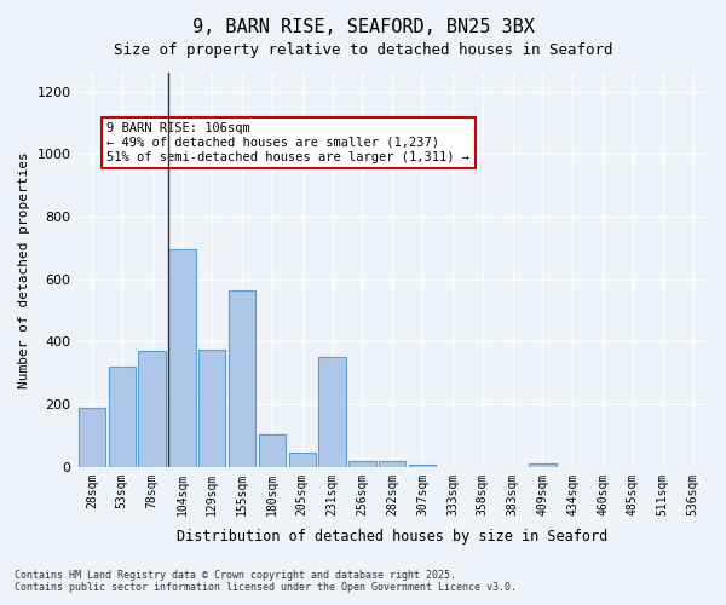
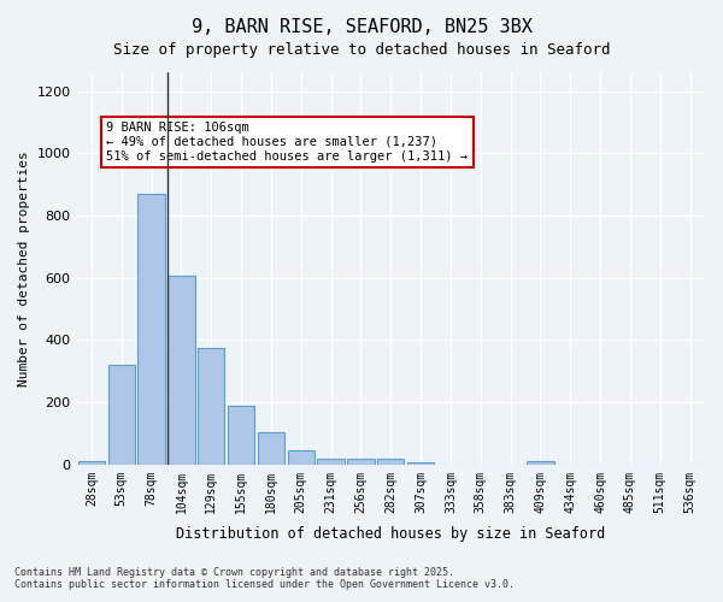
28sqm: 190 -> 12
78sqm: 370 -> 868
104sqm: 695 -> 605
155sqm: 565 -> 190
231sqm: 350 -> 20
